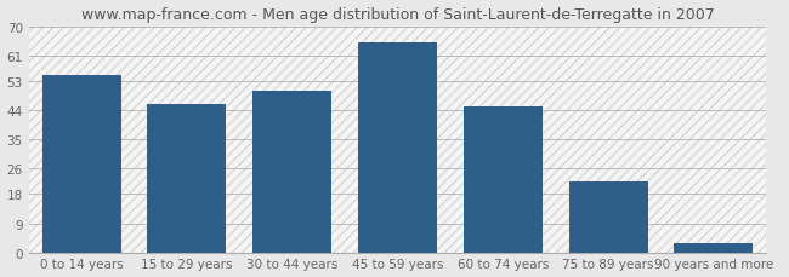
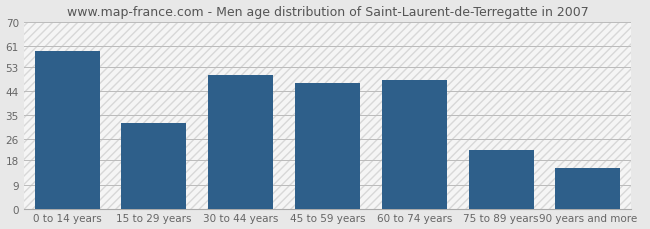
0 to 14 years: 55 -> 59
15 to 29 years: 46 -> 32
45 to 59 years: 65 -> 47
60 to 74 years: 45 -> 48
90 years and more: 3 -> 15
